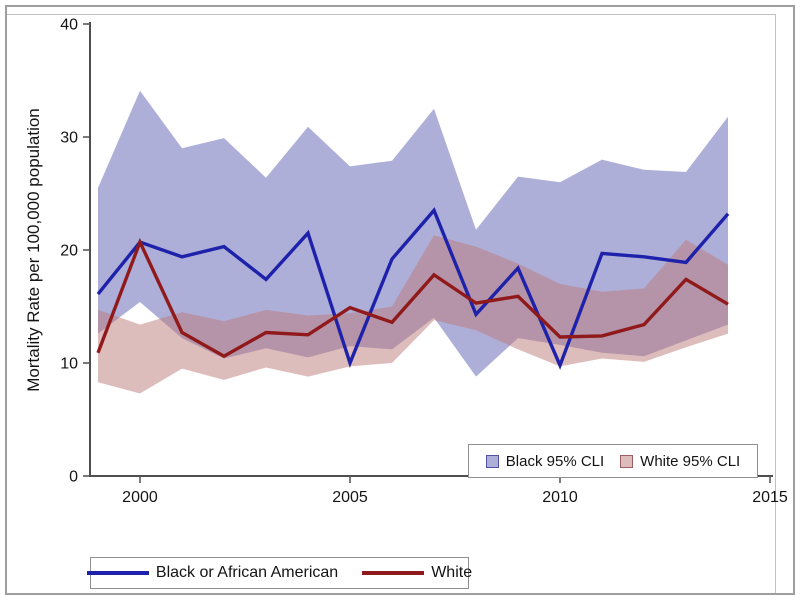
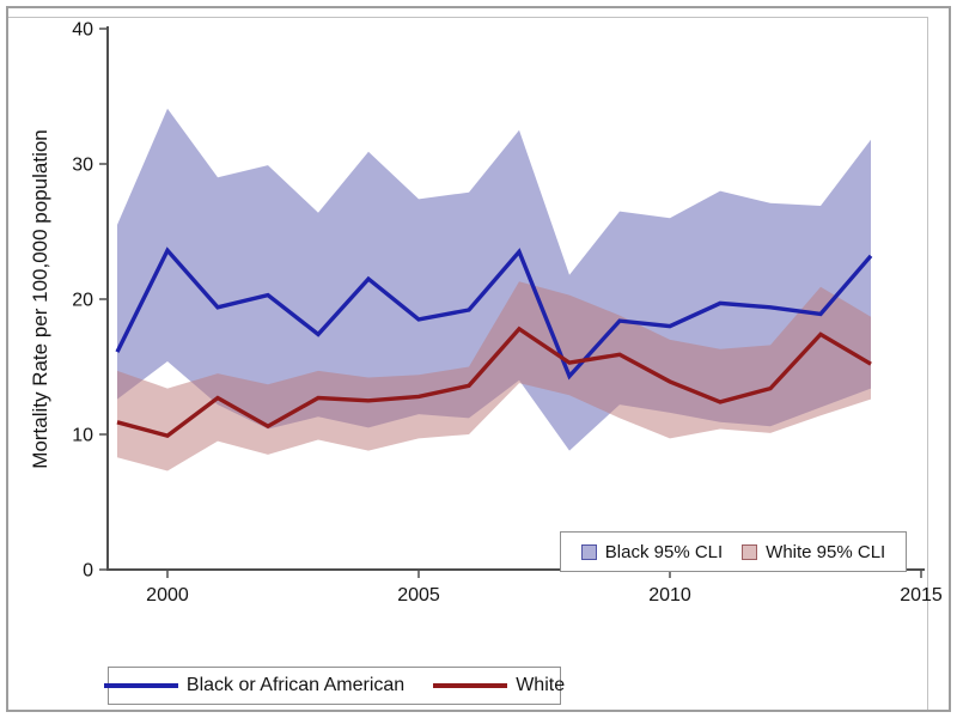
Black or African American/2000: 20.7 -> 23.6
White/2000: 20.7 -> 9.9
Black or African American/2005: 10.0 -> 18.5
White/2005: 14.9 -> 12.8
Black or African American/2010: 9.8 -> 18.0
White/2010: 12.3 -> 13.9
